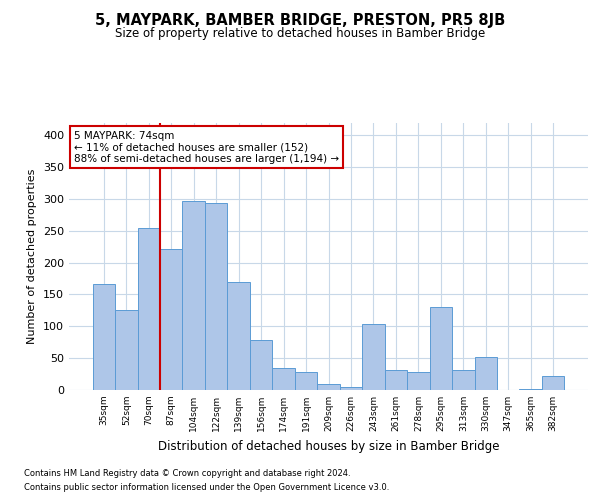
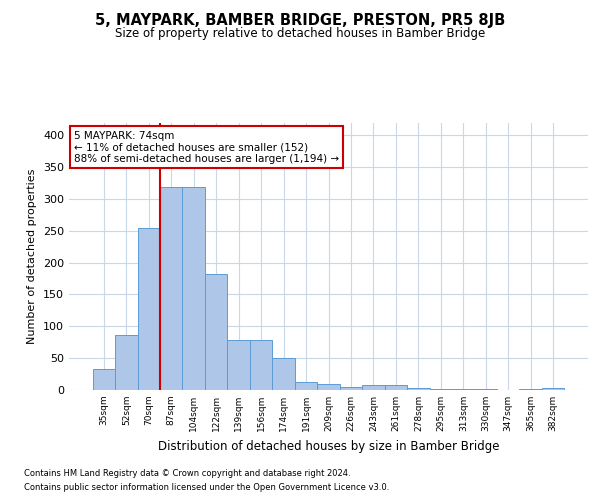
35sqm: 166 -> 33
52sqm: 126 -> 87
87sqm: 222 -> 318
104sqm: 296 -> 318
122sqm: 294 -> 182
139sqm: 170 -> 78
174sqm: 34 -> 50
191sqm: 28 -> 12
243sqm: 104 -> 8
261sqm: 32 -> 8
278sqm: 28 -> 3
295sqm: 130 -> 1
313sqm: 32 -> 1
330sqm: 52 -> 1
382sqm: 22 -> 3
